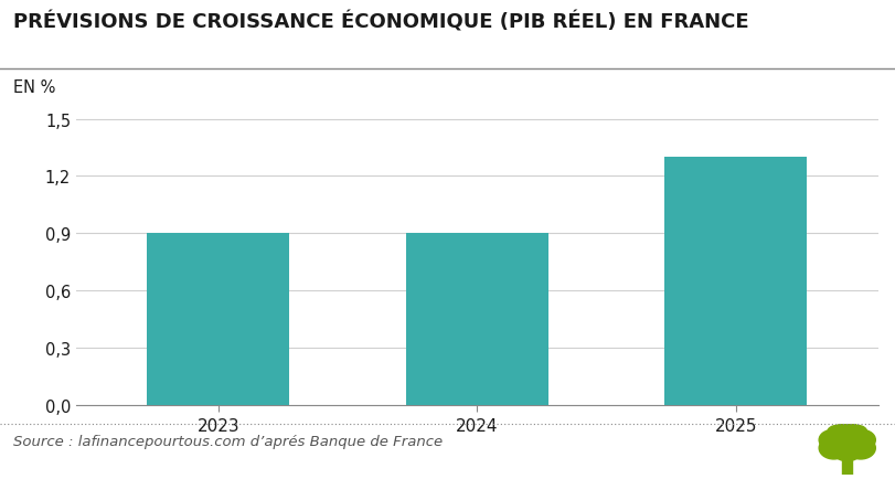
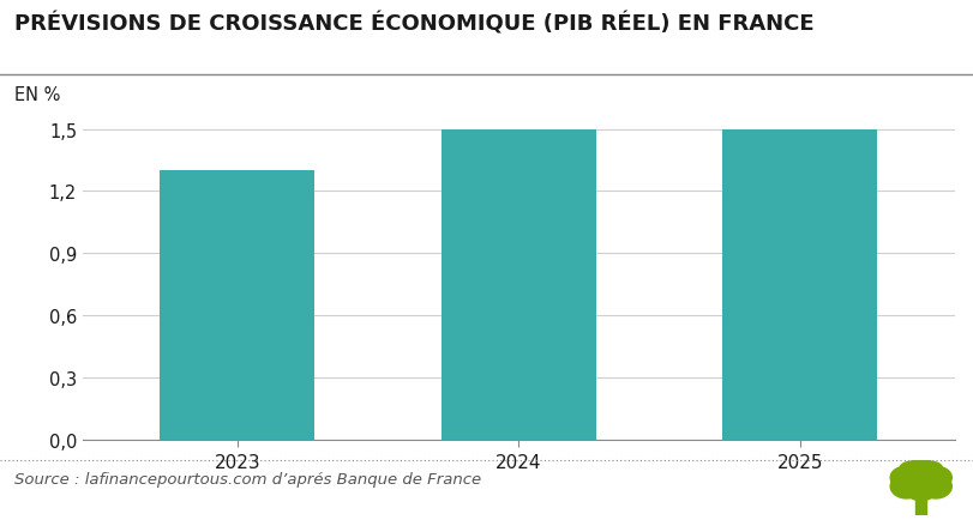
2023: 0,9 -> 1,3
2024: 0,9 -> 1,5
2025: 1,3 -> 1,5
